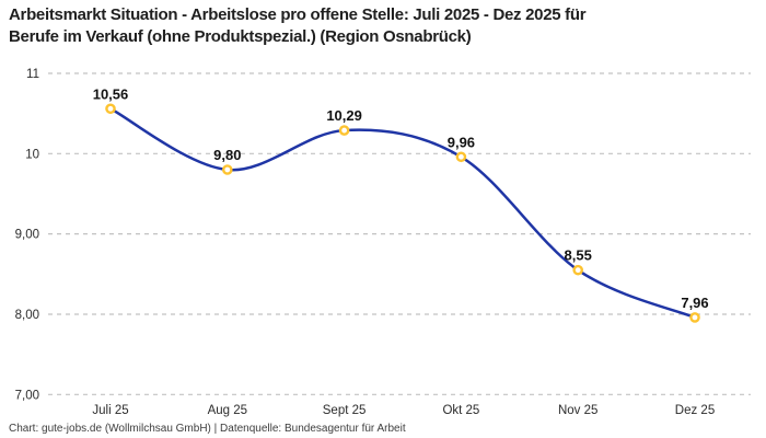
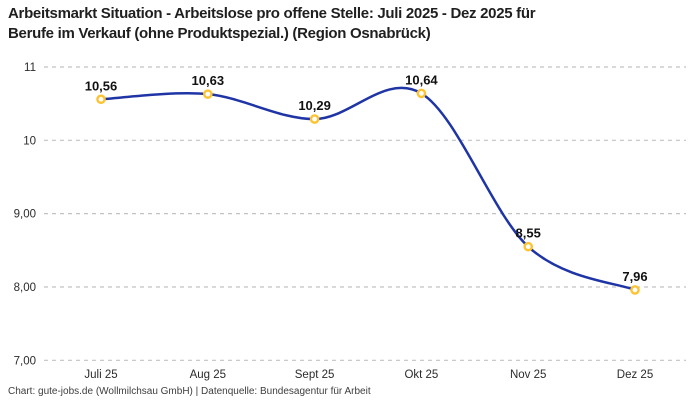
Aug 25: 9,80 -> 10,63
Okt 25: 9,96 -> 10,64
